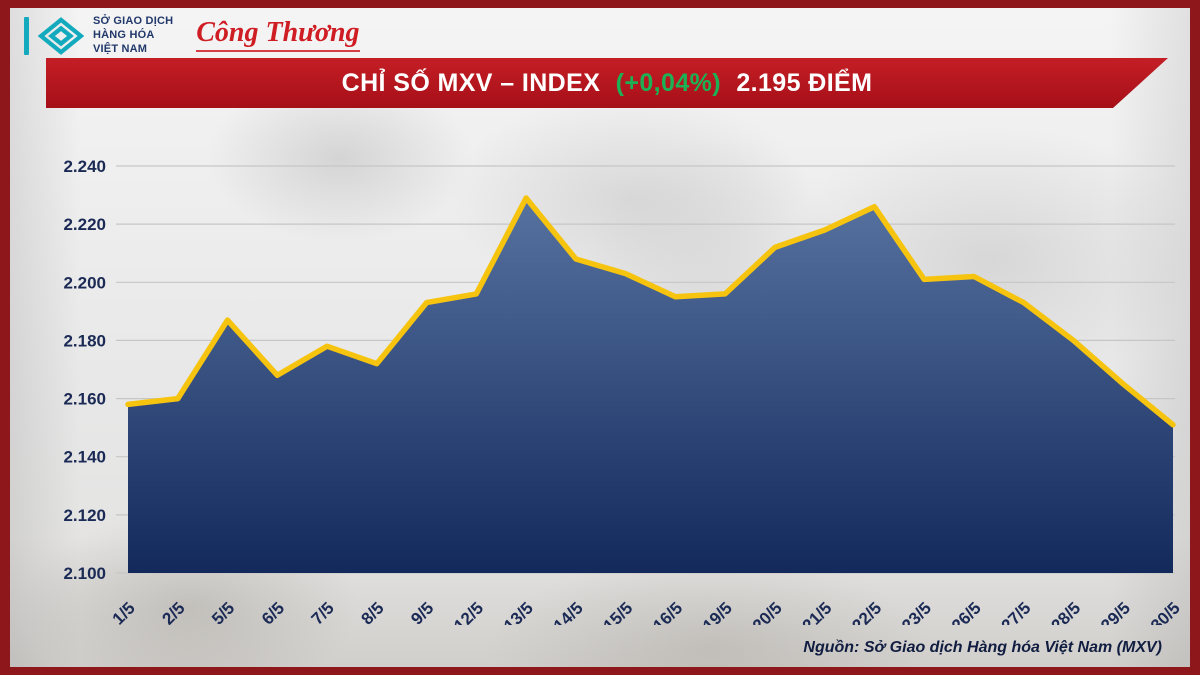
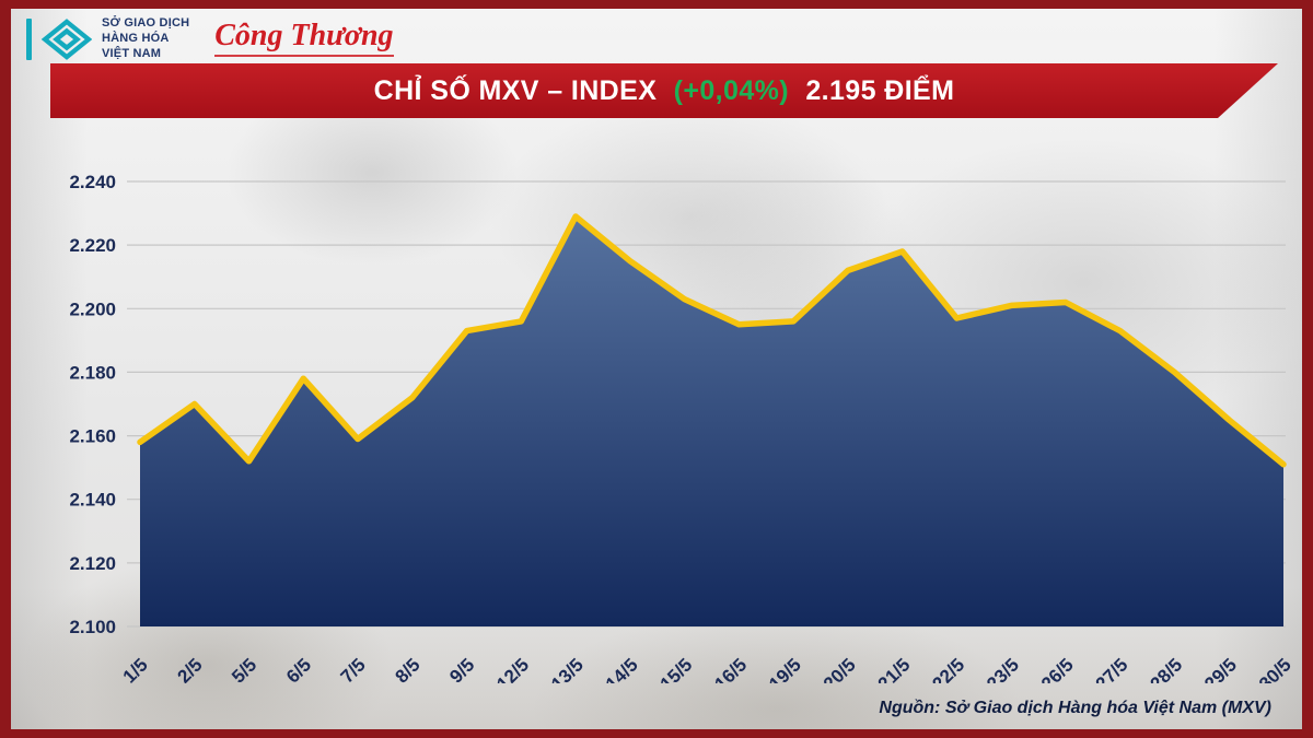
2/5: 2160 -> 2170
5/5: 2187 -> 2152
6/5: 2168 -> 2178
7/5: 2178 -> 2159
14/5: 2208 -> 2215
22/5: 2226 -> 2197
